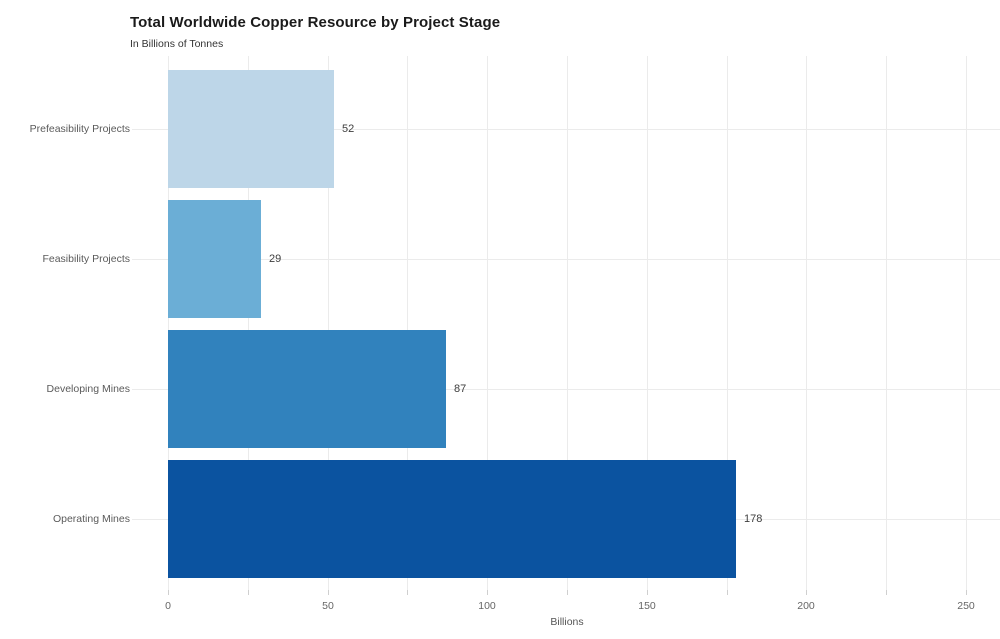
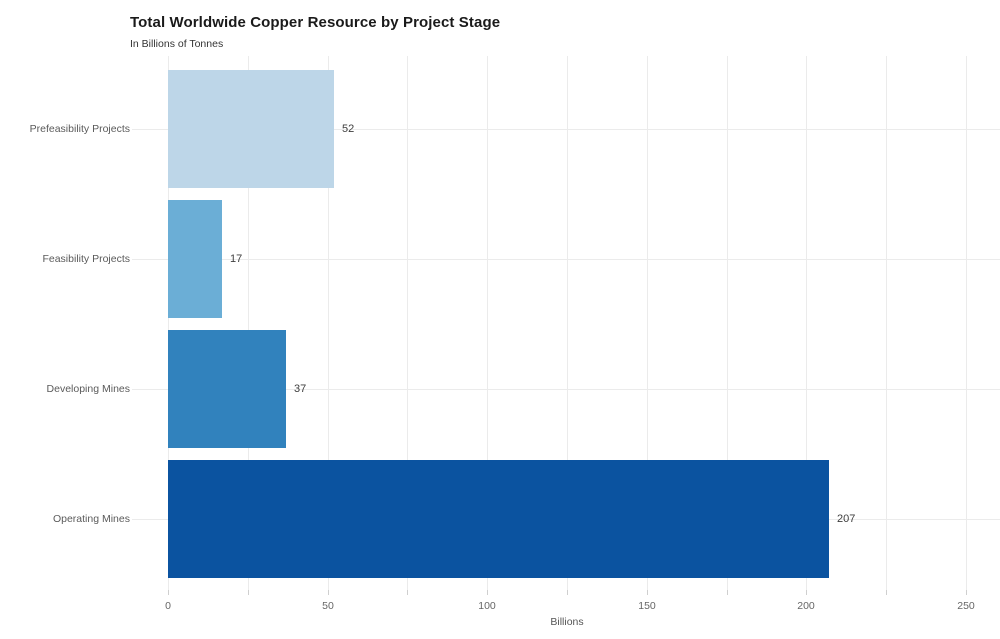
Feasibility Projects: 29 -> 17
Developing Mines: 87 -> 37
Operating Mines: 178 -> 207
